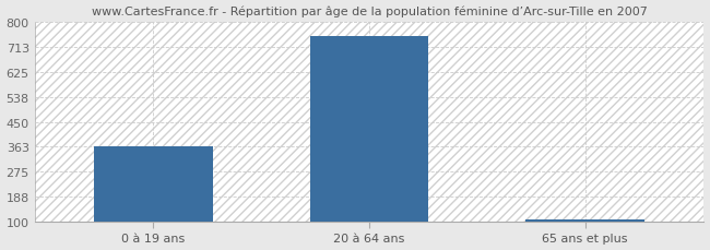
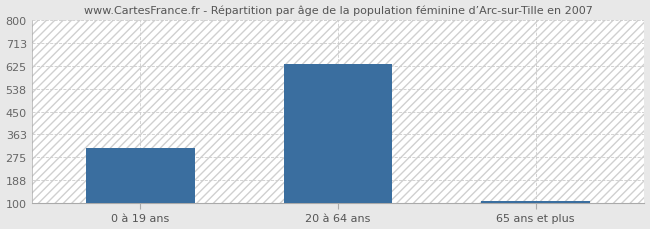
0 à 19 ans: 363 -> 310
20 à 64 ans: 750 -> 630
